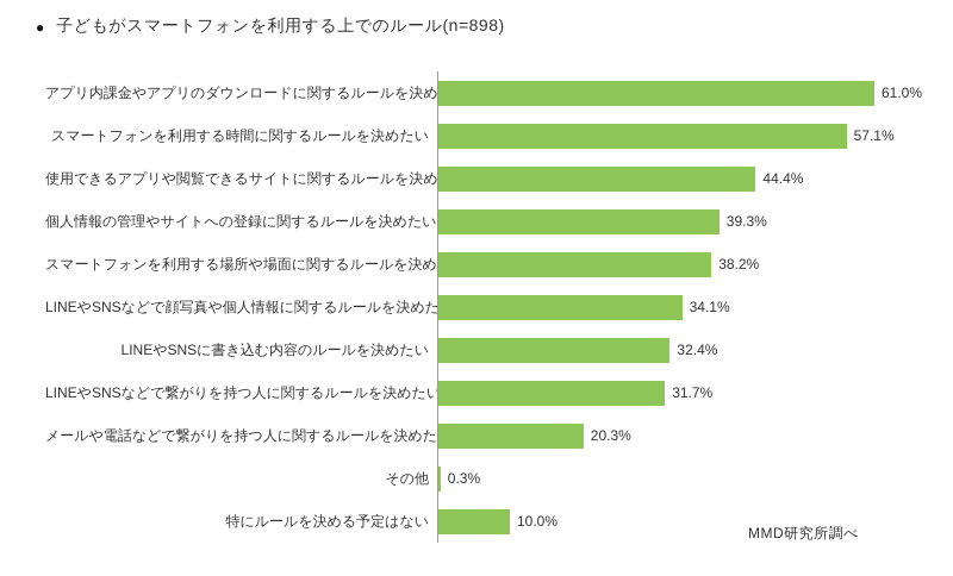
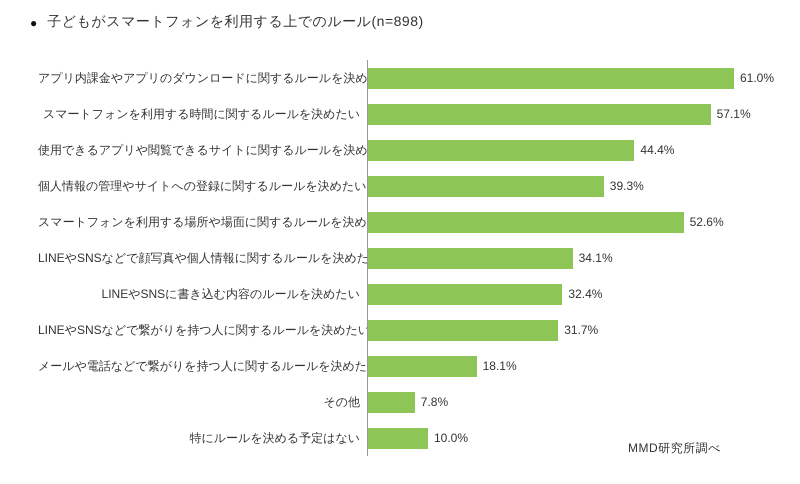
スマートフォンを利用する場所や場面に関するルールを決めたい: 38.2% -> 52.6%
メールや電話などで繋がりを持つ人に関するルールを決めたい: 20.3% -> 18.1%
その他: 0.3% -> 7.8%
